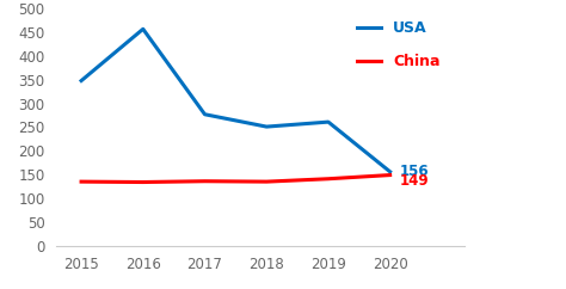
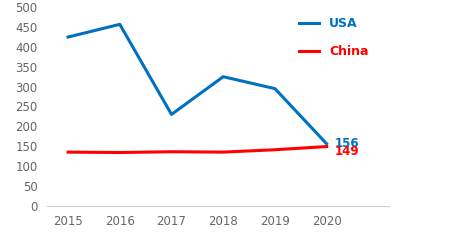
USA/2015: 348 -> 425
USA/2017: 277 -> 230
USA/2018: 251 -> 325
USA/2019: 261 -> 295
